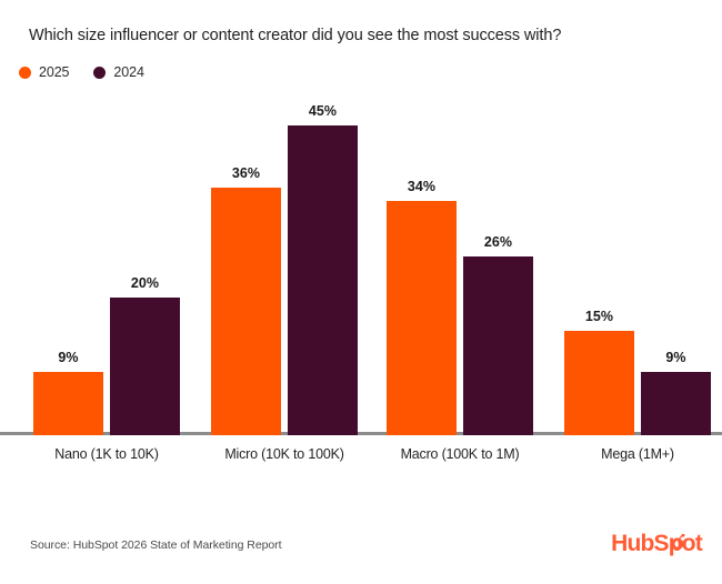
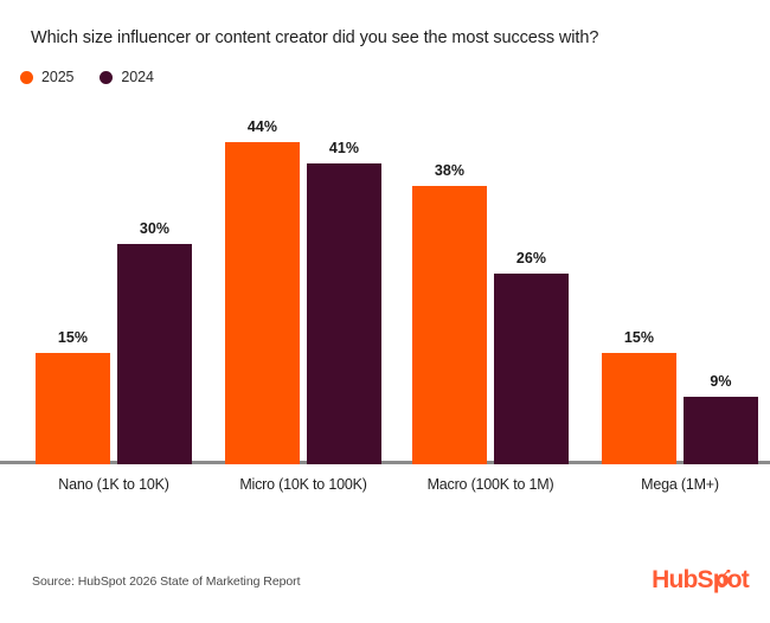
2025/Nano (1K to 10K): 9% -> 15%
2024/Nano (1K to 10K): 20% -> 30%
2025/Micro (10K to 100K): 36% -> 44%
2024/Micro (10K to 100K): 45% -> 41%
2025/Macro (100K to 1M): 34% -> 38%
